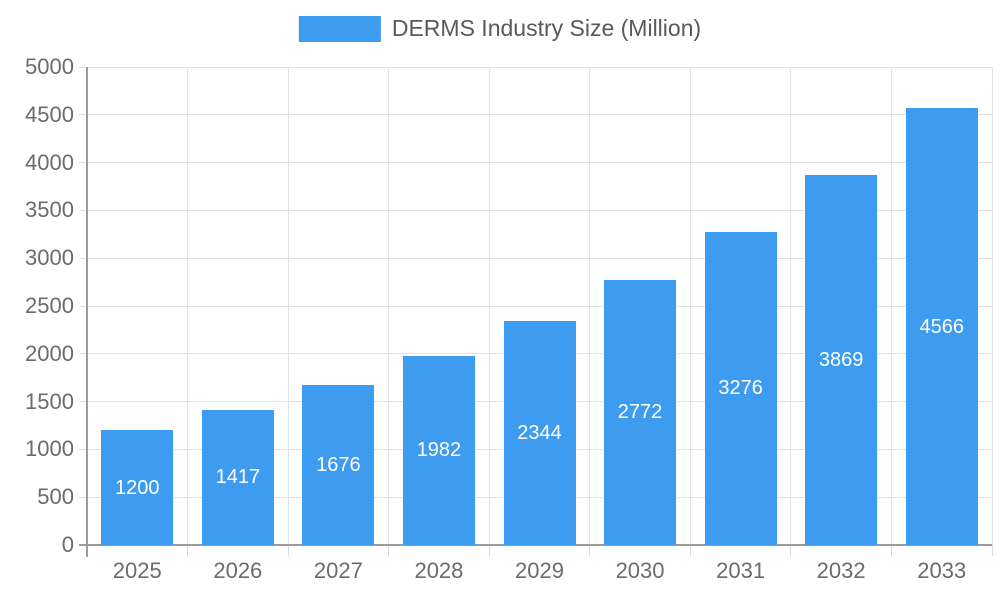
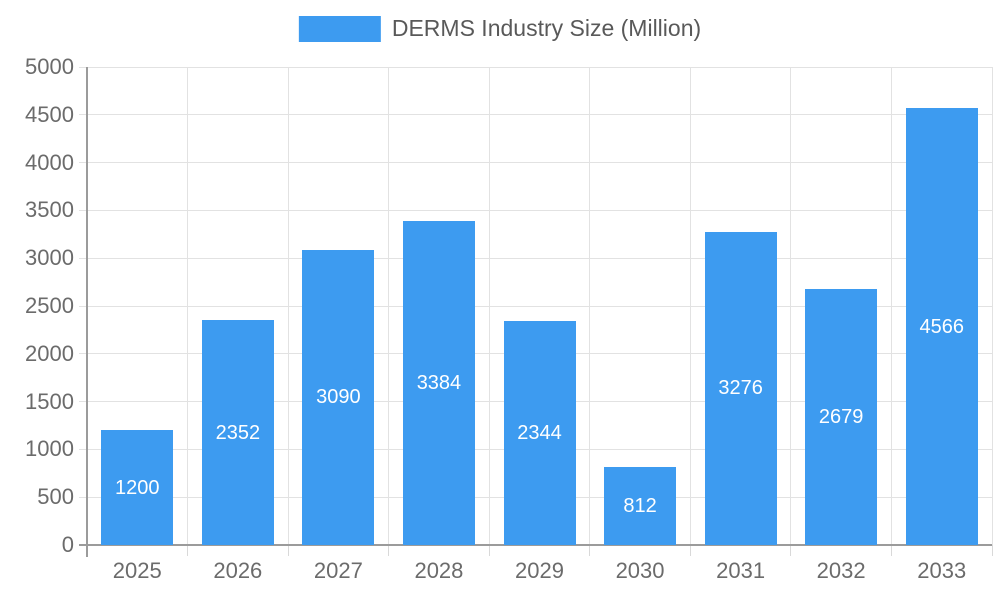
2026: 1417 -> 2352
2027: 1676 -> 3090
2028: 1982 -> 3384
2030: 2772 -> 812
2032: 3869 -> 2679
